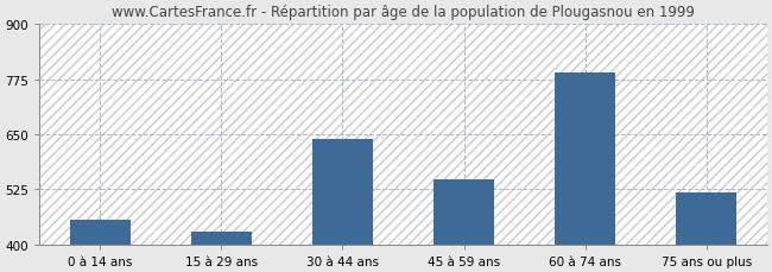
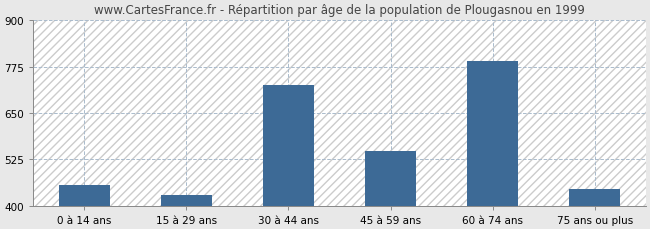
30 à 44 ans: 638 -> 725
75 ans ou plus: 518 -> 445
